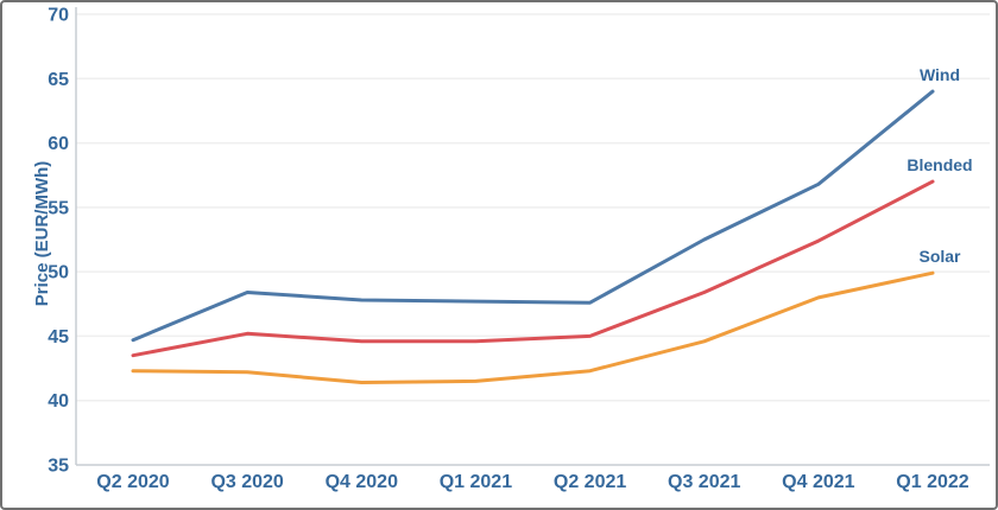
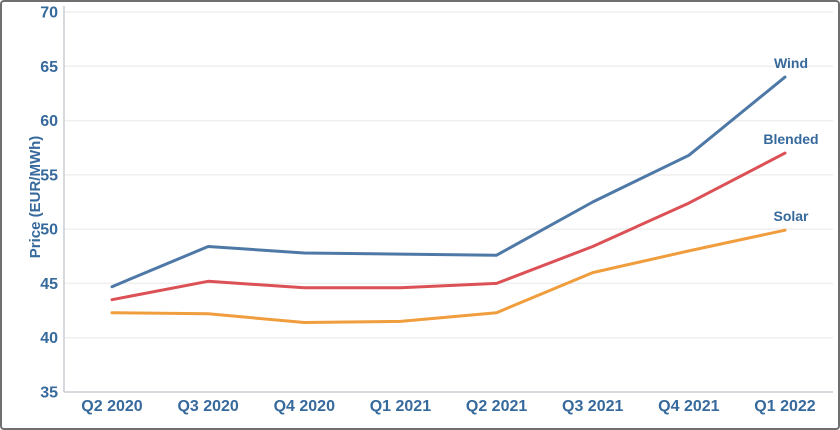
Solar/Q3 2021: 44.6 -> 46.0
